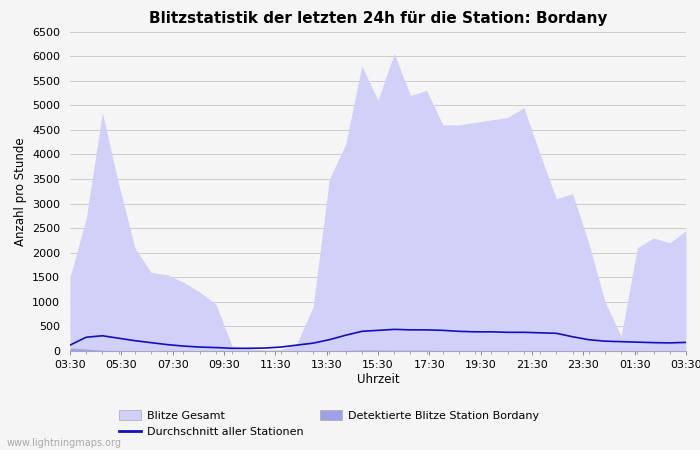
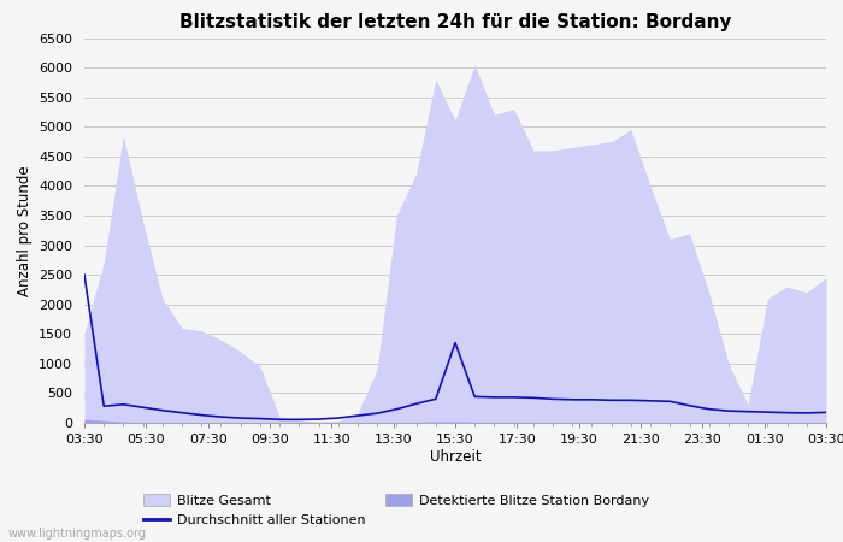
Durchschnitt aller Stationen/03:30: 120 -> 2500
Durchschnitt aller Stationen/15:30: 420 -> 1350
